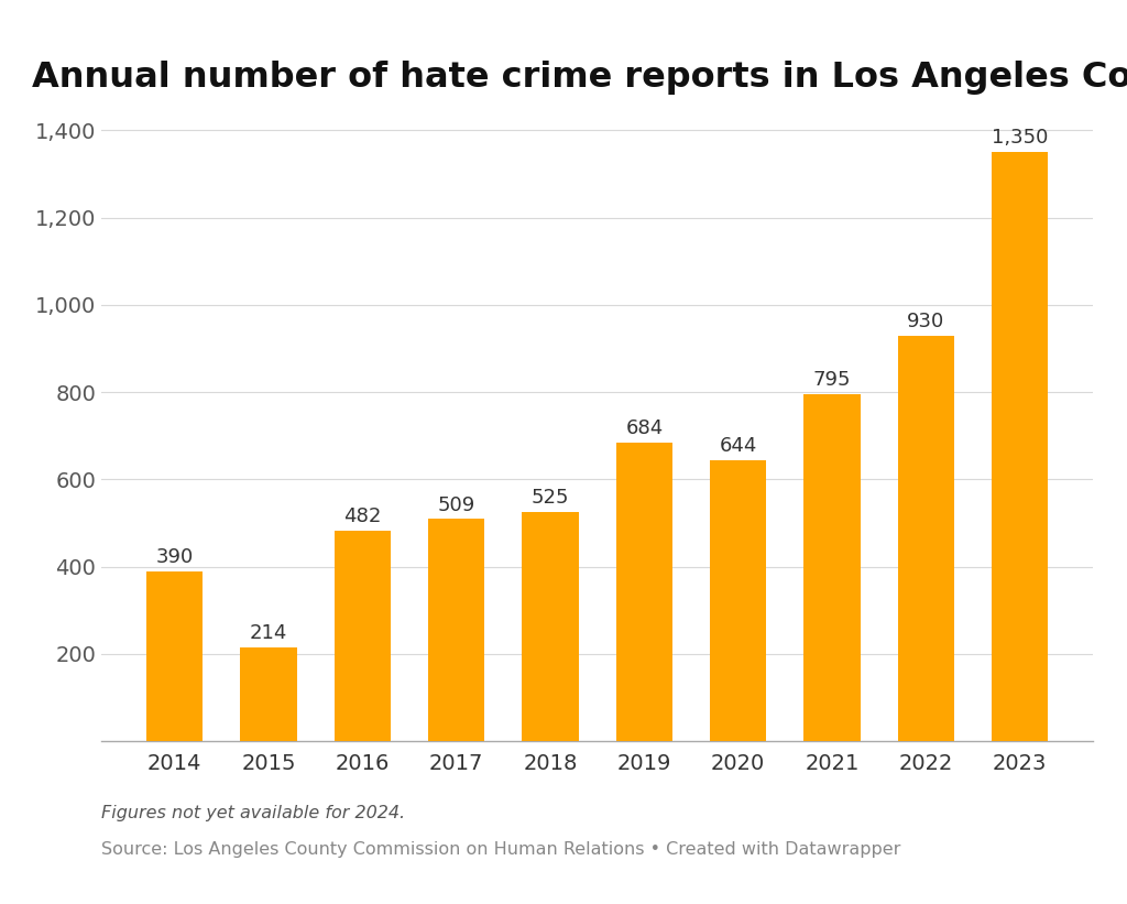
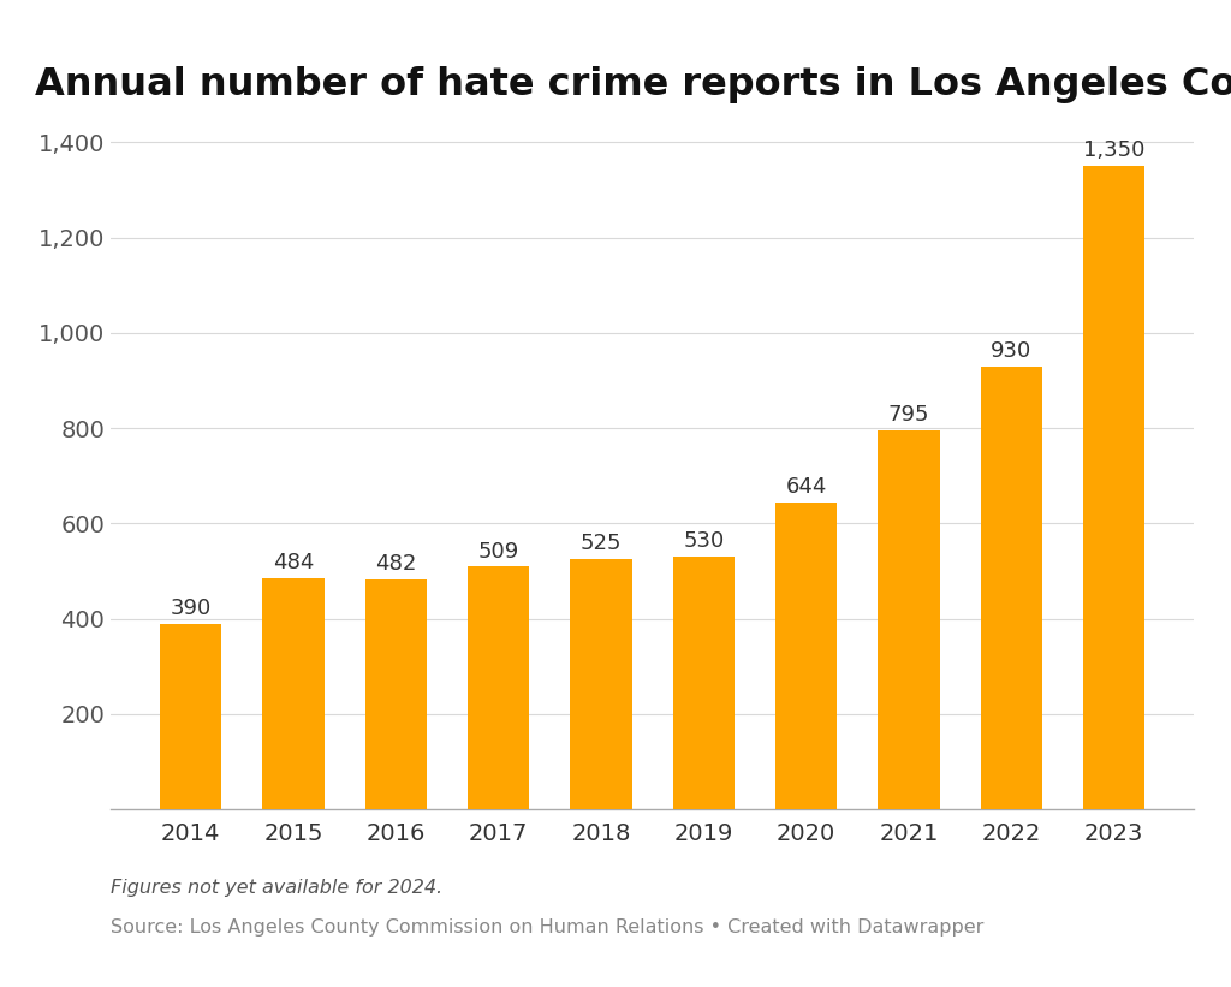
2015: 214 -> 484
2019: 684 -> 530
